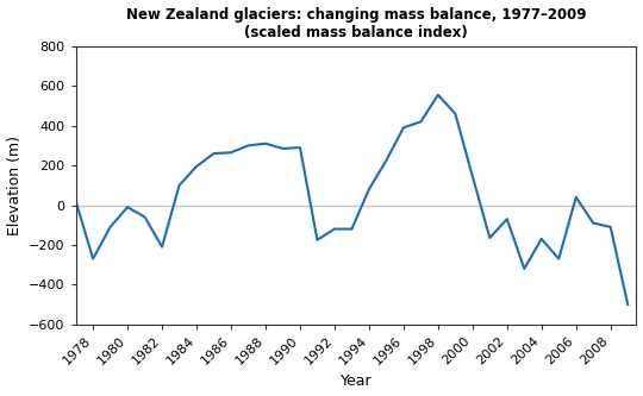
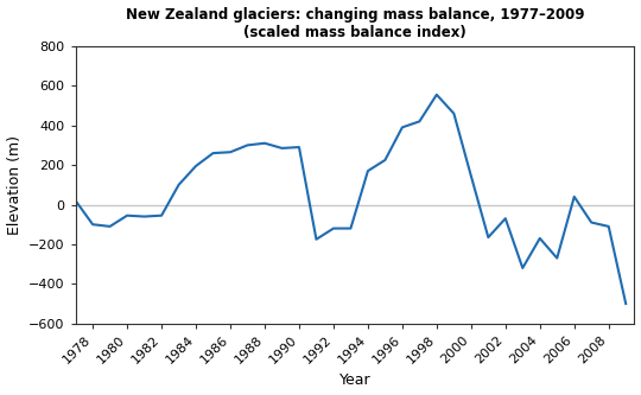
1978: -270 -> -100
1980: -10 -> -60
1982: -210 -> -60
1994: 80 -> 170
